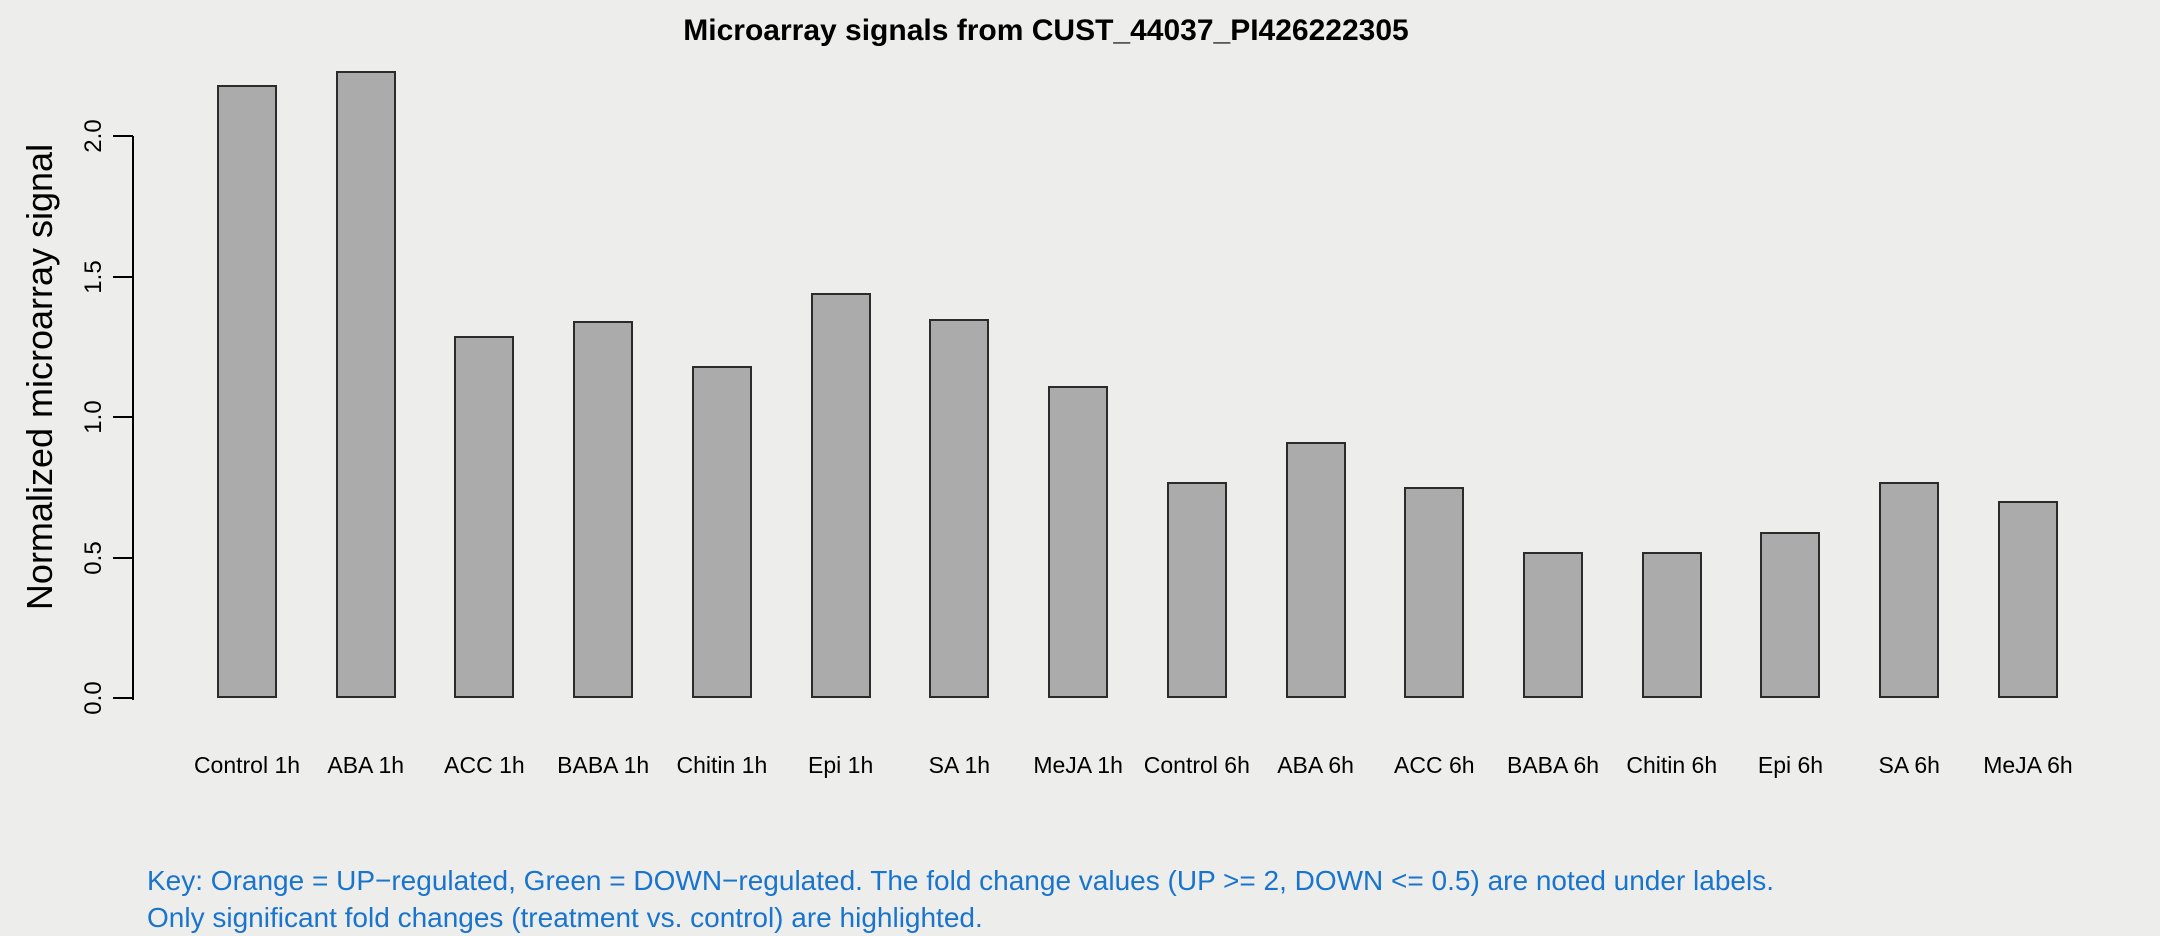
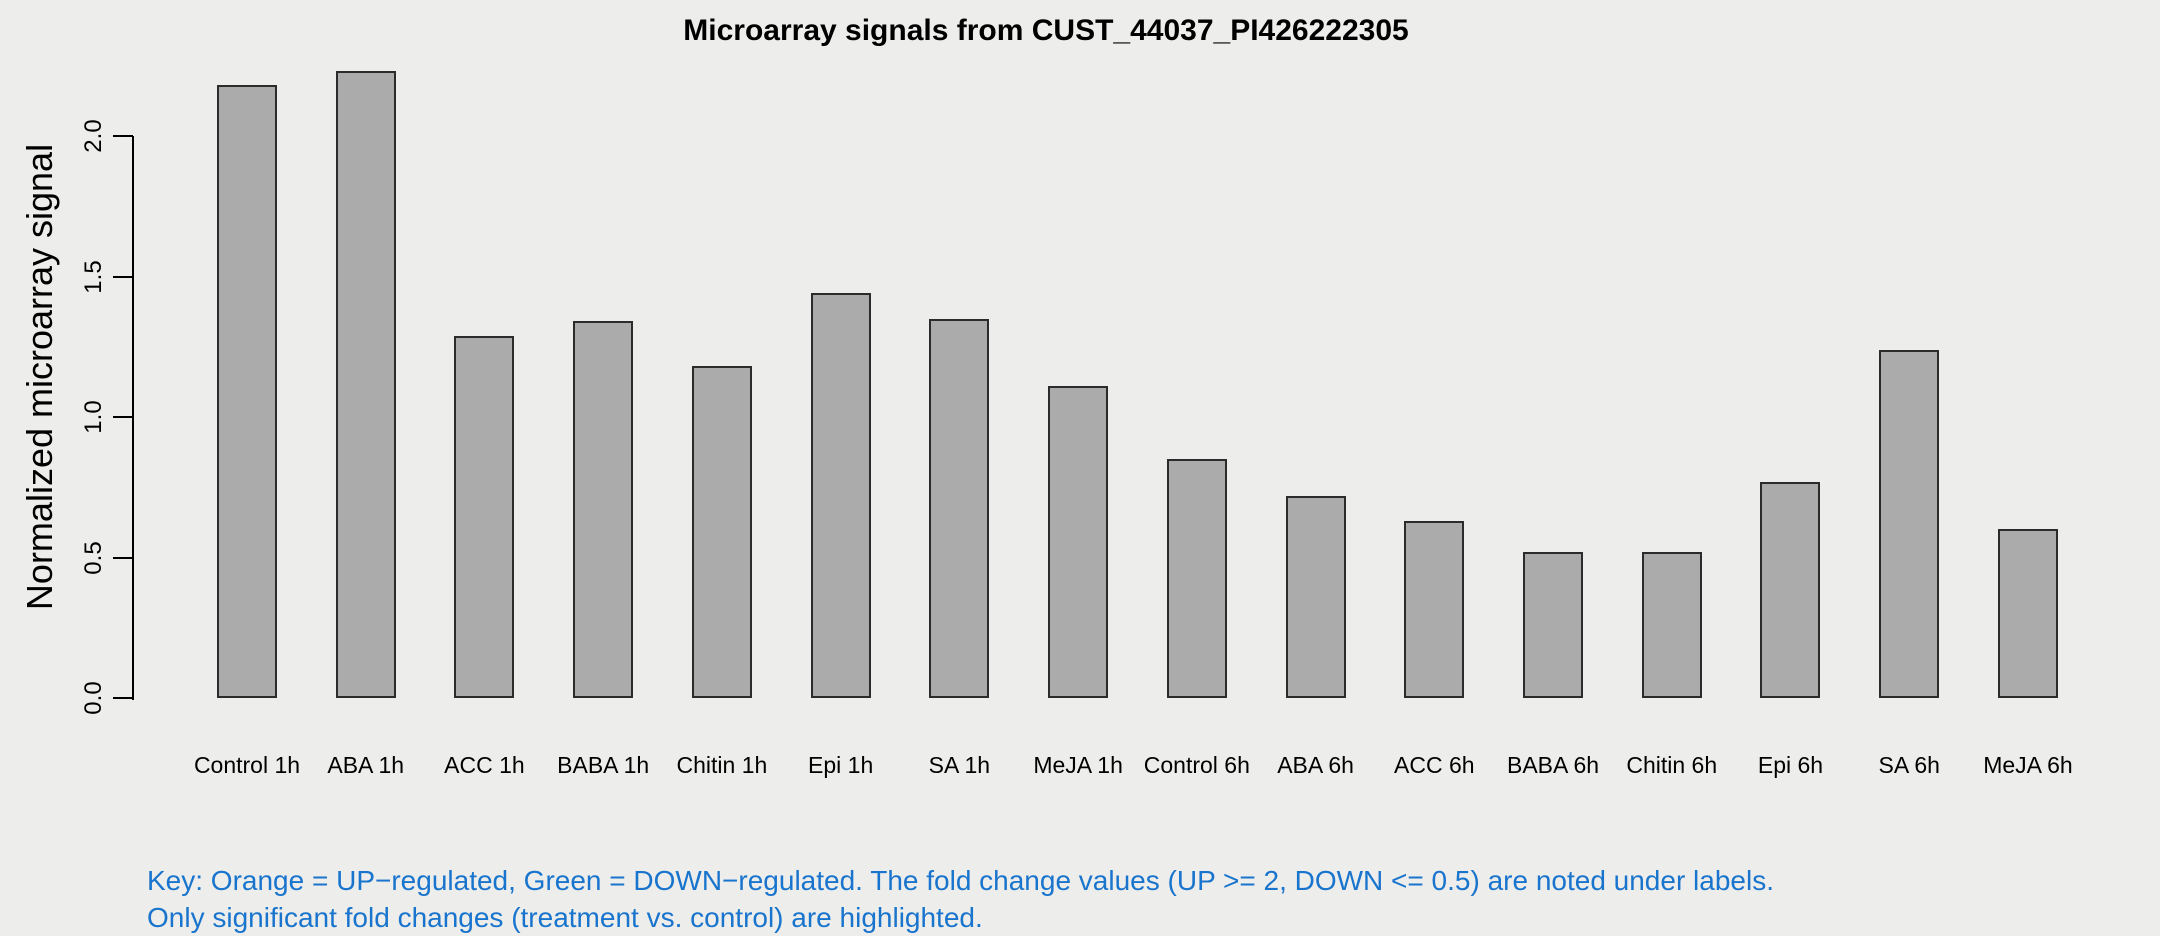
Control 6h: 0.77 -> 0.85
ABA 6h: 0.91 -> 0.72
ACC 6h: 0.75 -> 0.63
Epi 6h: 0.59 -> 0.77
SA 6h: 0.77 -> 1.24
MeJA 6h: 0.70 -> 0.60
